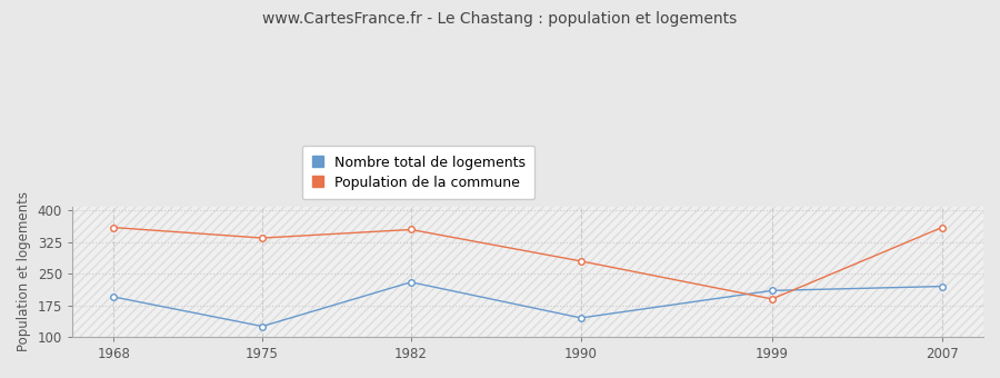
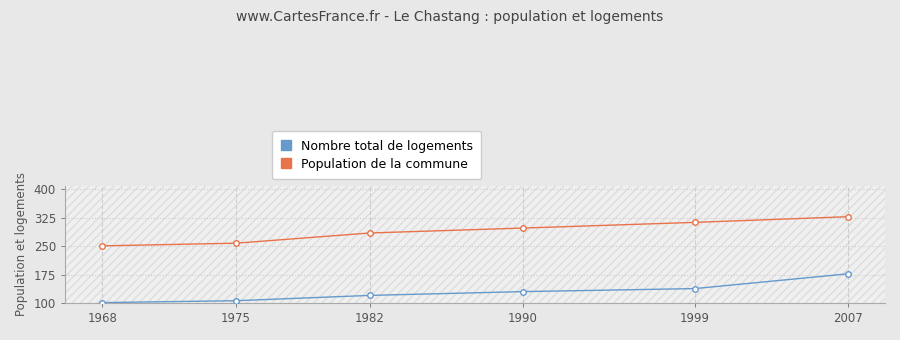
Nombre total de logements/1968: 195 -> 101
Population de la commune/1968: 360 -> 251
Nombre total de logements/1975: 125 -> 106
Population de la commune/1975: 335 -> 258
Nombre total de logements/1982: 230 -> 120
Population de la commune/1982: 355 -> 285
Nombre total de logements/1990: 145 -> 130
Population de la commune/1990: 280 -> 298
Nombre total de logements/1999: 210 -> 138
Population de la commune/1999: 190 -> 313
Nombre total de logements/2007: 220 -> 177
Population de la commune/2007: 360 -> 328
